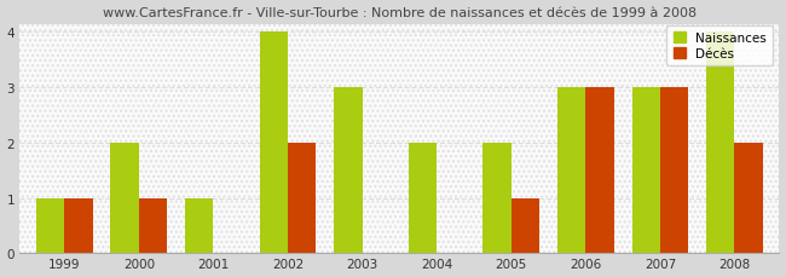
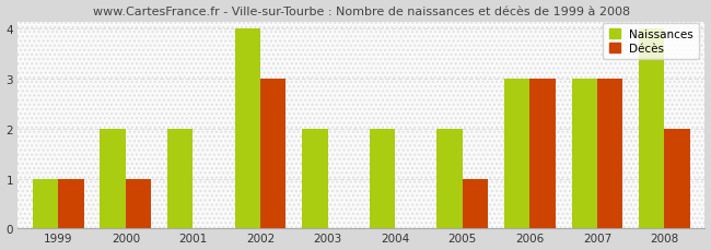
Naissances/2001: 1 -> 2
Décès/2002: 2 -> 3
Naissances/2003: 3 -> 2
